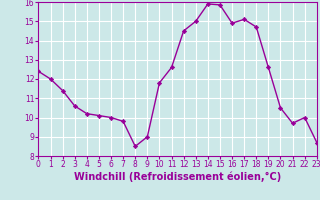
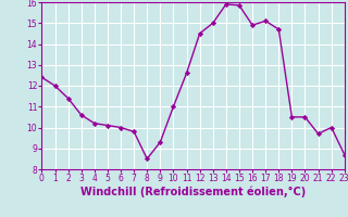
9: 9.0 -> 9.3
10: 11.8 -> 11.0
19: 12.6 -> 10.5
